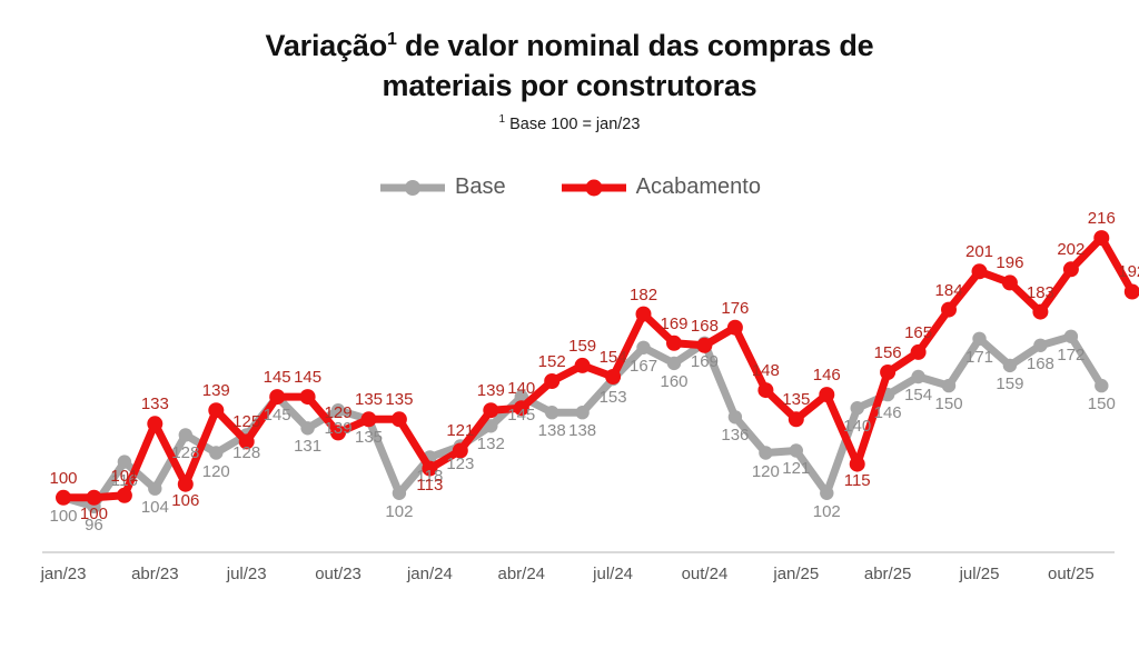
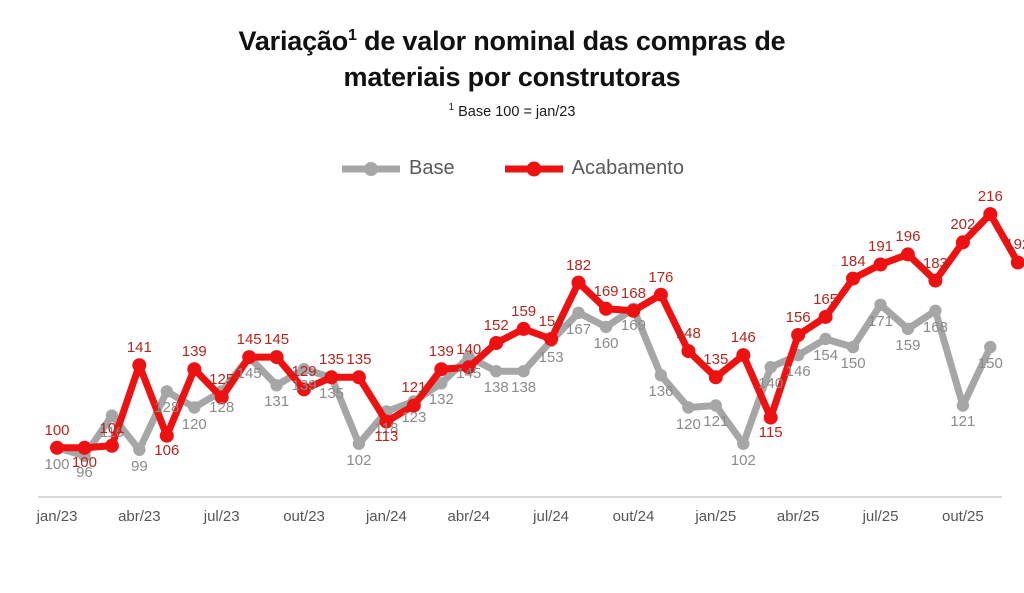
Base/abr/23: 104 -> 99
Acabamento/abr/23: 133 -> 141
Acabamento/jul/25: 201 -> 191
Base/out/25: 172 -> 121
